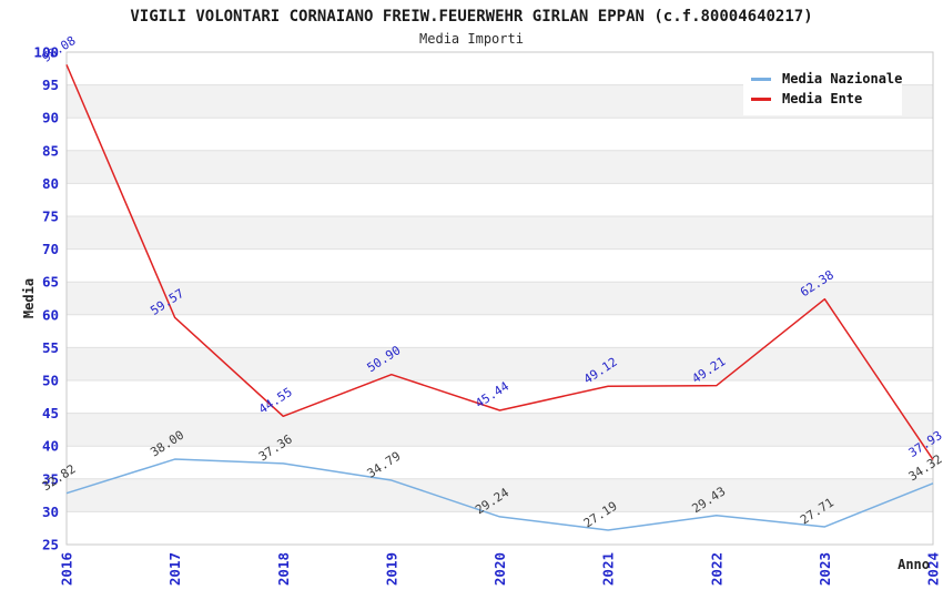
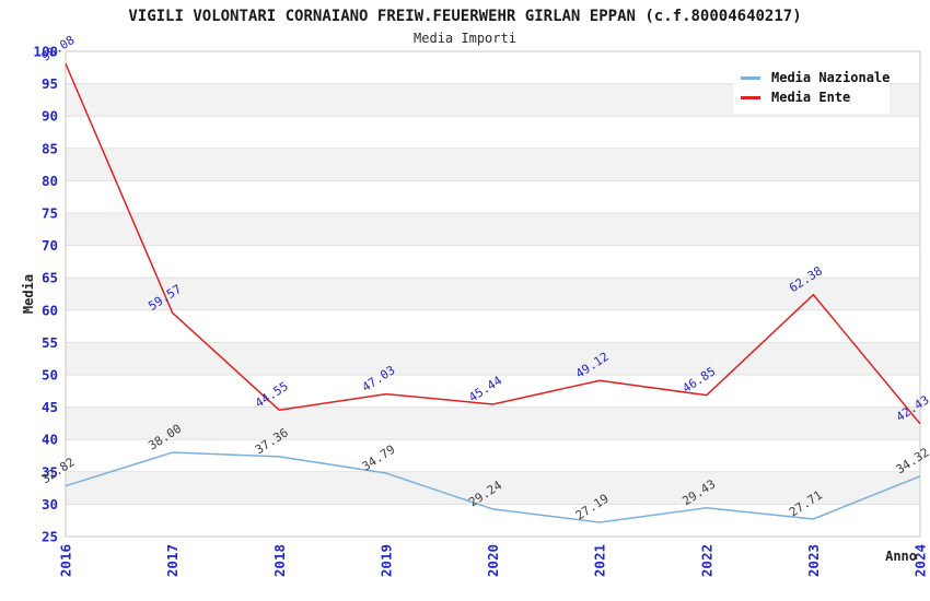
Media Ente/2019: 50.90 -> 47.03
Media Ente/2022: 49.21 -> 46.85
Media Ente/2024: 37.93 -> 42.43
